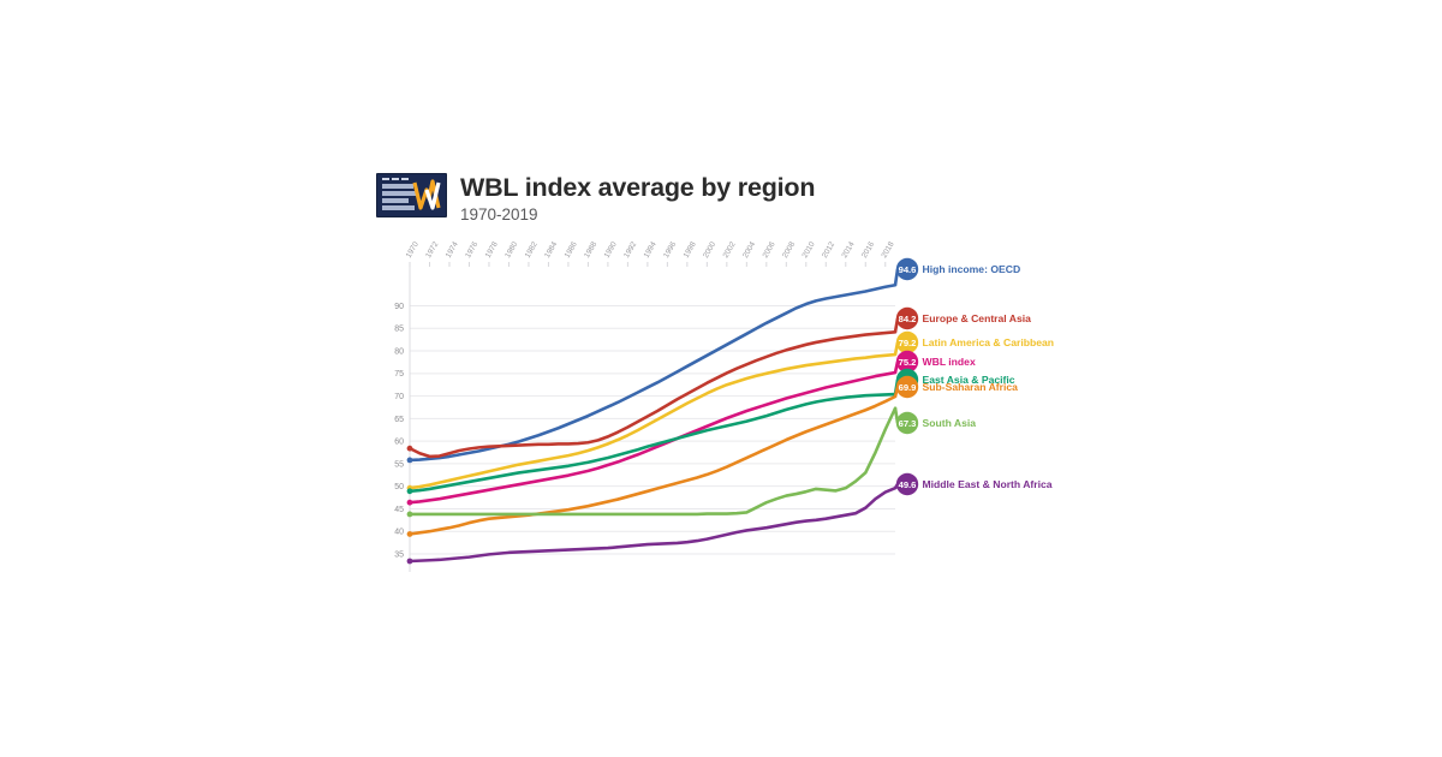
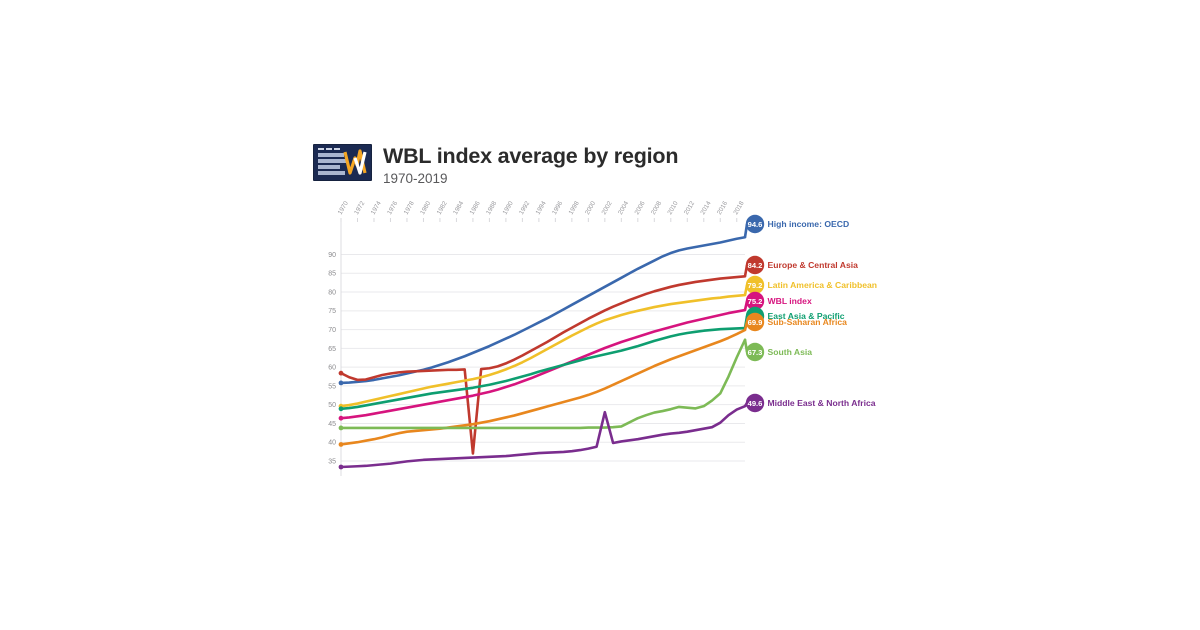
Europe & Central Asia/1986: 59 -> 37
Middle East & North Africa/2002: 39 -> 48
